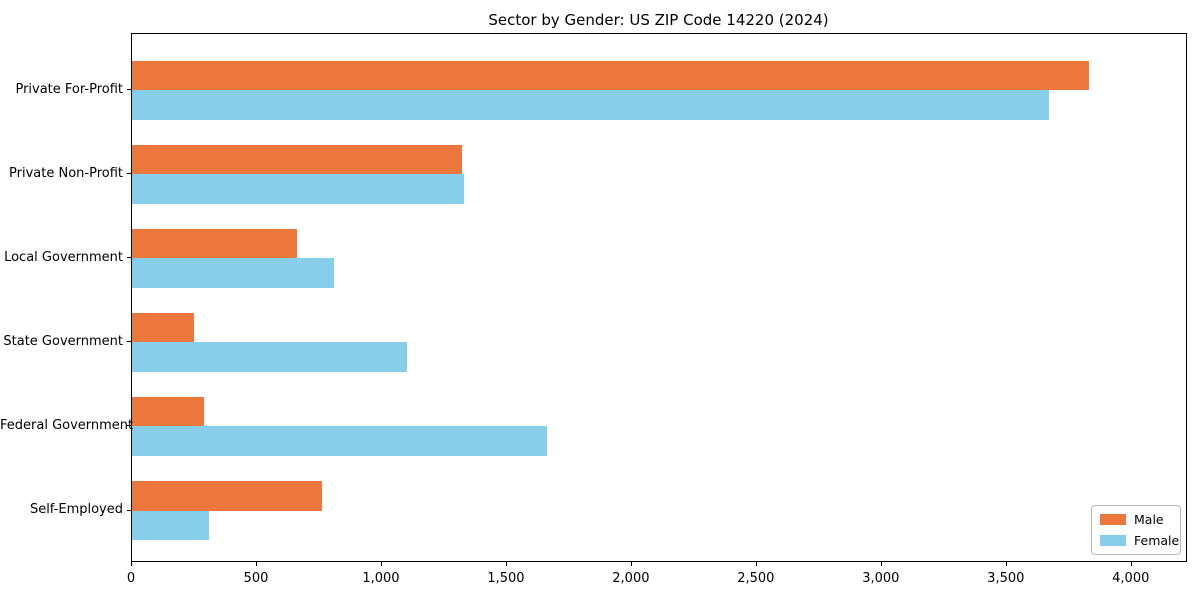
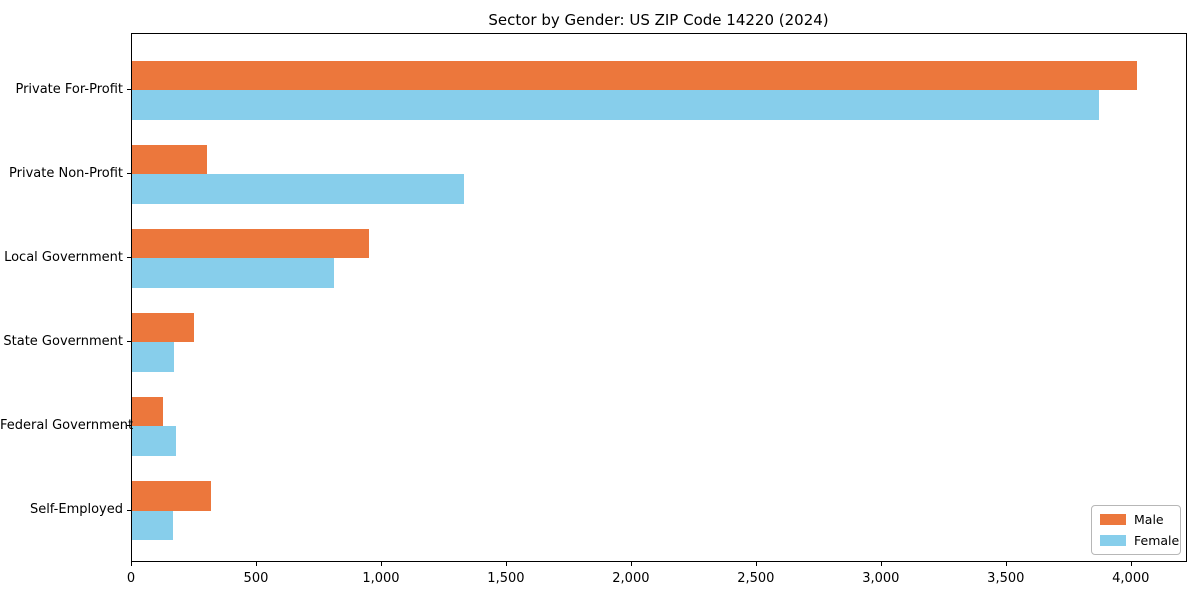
Male/Private For-Profit: 3830 -> 4020
Female/Private For-Profit: 3670 -> 3870
Male/Private Non-Profit: 1320 -> 300
Male/Local Government: 660 -> 950
Female/State Government: 1100 -> 170
Male/Federal Government: 290 -> 120
Female/Federal Government: 1660 -> 180
Male/Self-Employed: 760 -> 320
Female/Self-Employed: 310 -> 160
